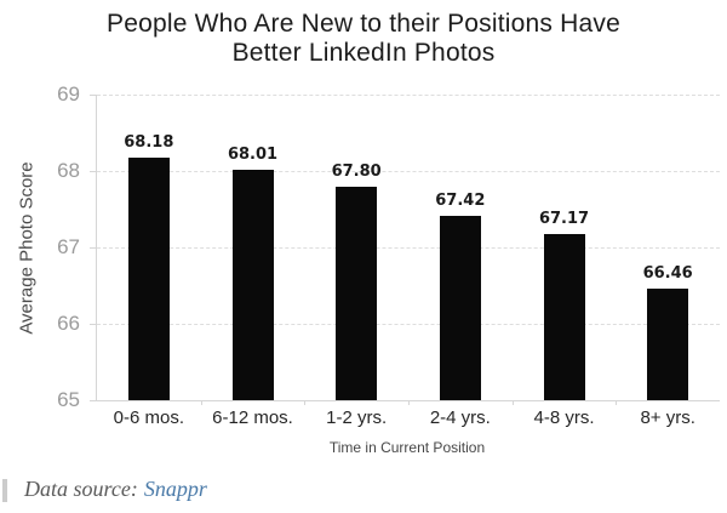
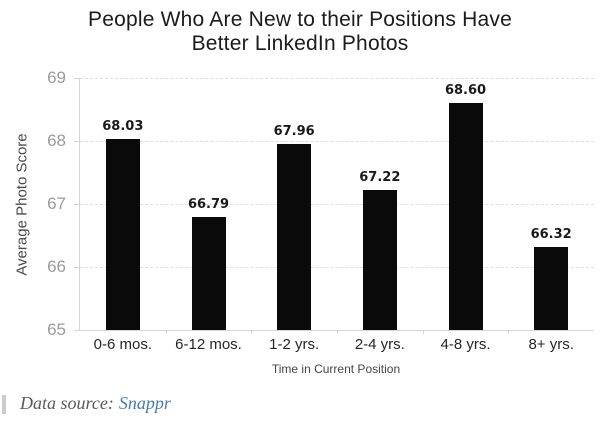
0-6 mos.: 68.18 -> 68.03
6-12 mos.: 68.01 -> 66.79
1-2 yrs.: 67.80 -> 67.96
2-4 yrs.: 67.42 -> 67.22
4-8 yrs.: 67.17 -> 68.60
8+ yrs.: 66.46 -> 66.32
